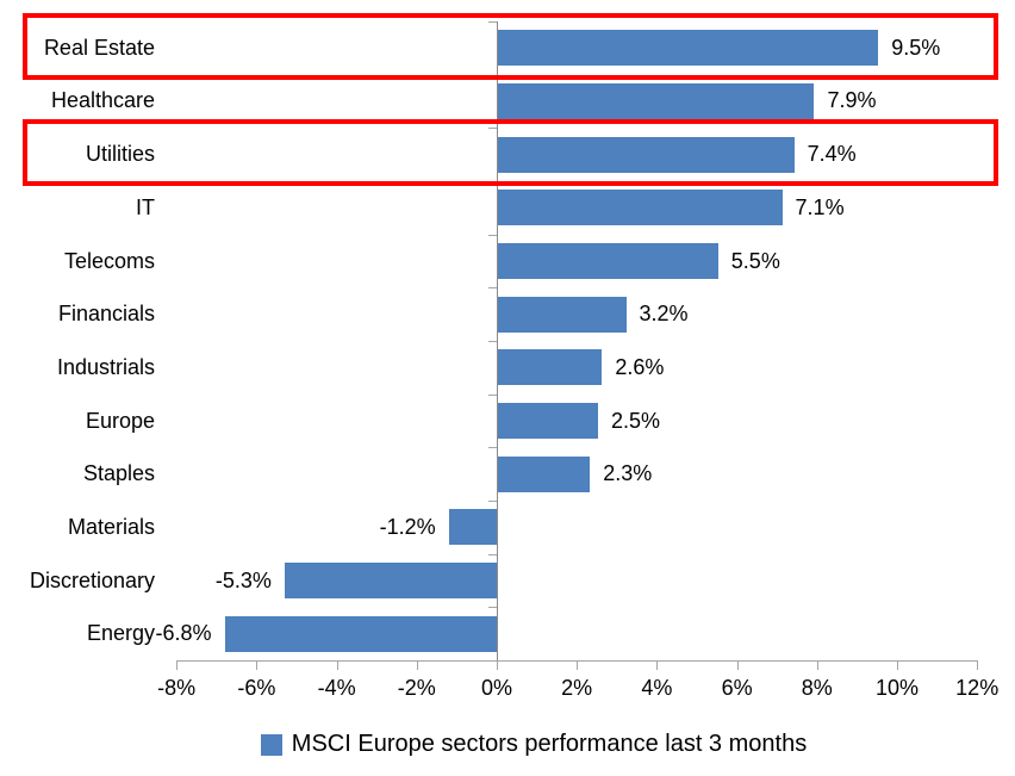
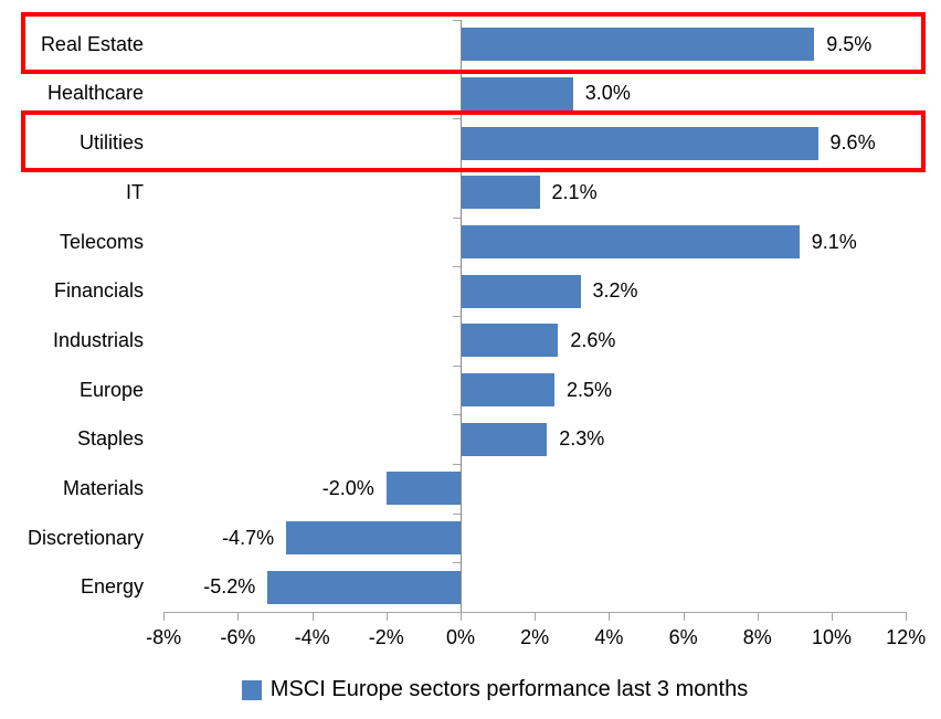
Healthcare: 7.9% -> 3.0%
Utilities: 7.4% -> 9.6%
IT: 7.1% -> 2.1%
Telecoms: 5.5% -> 9.1%
Materials: -1.2% -> -2.0%
Discretionary: -5.3% -> -4.7%
Energy: -6.8% -> -5.2%
